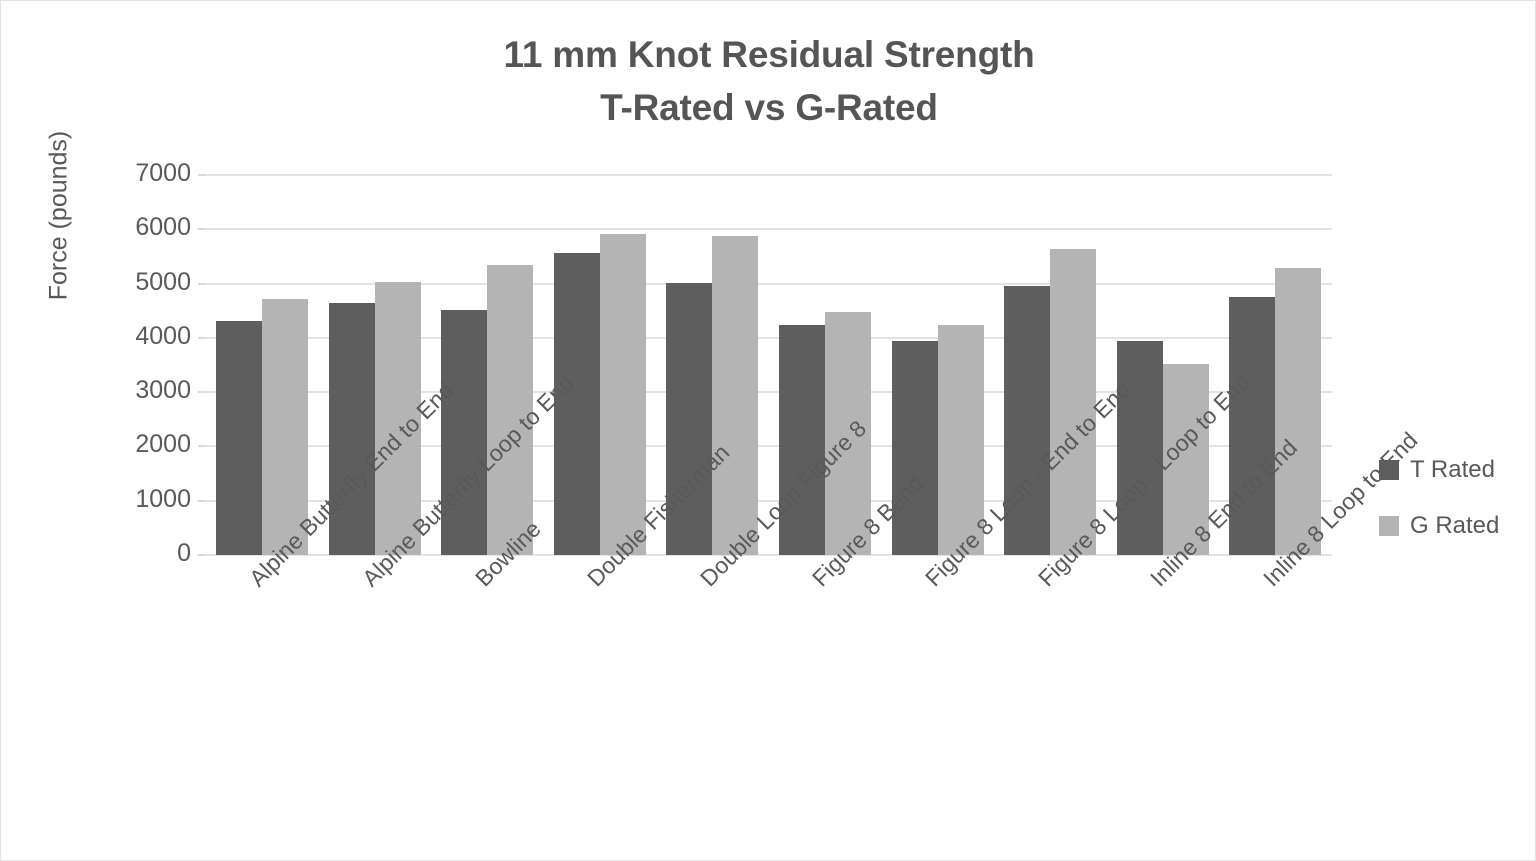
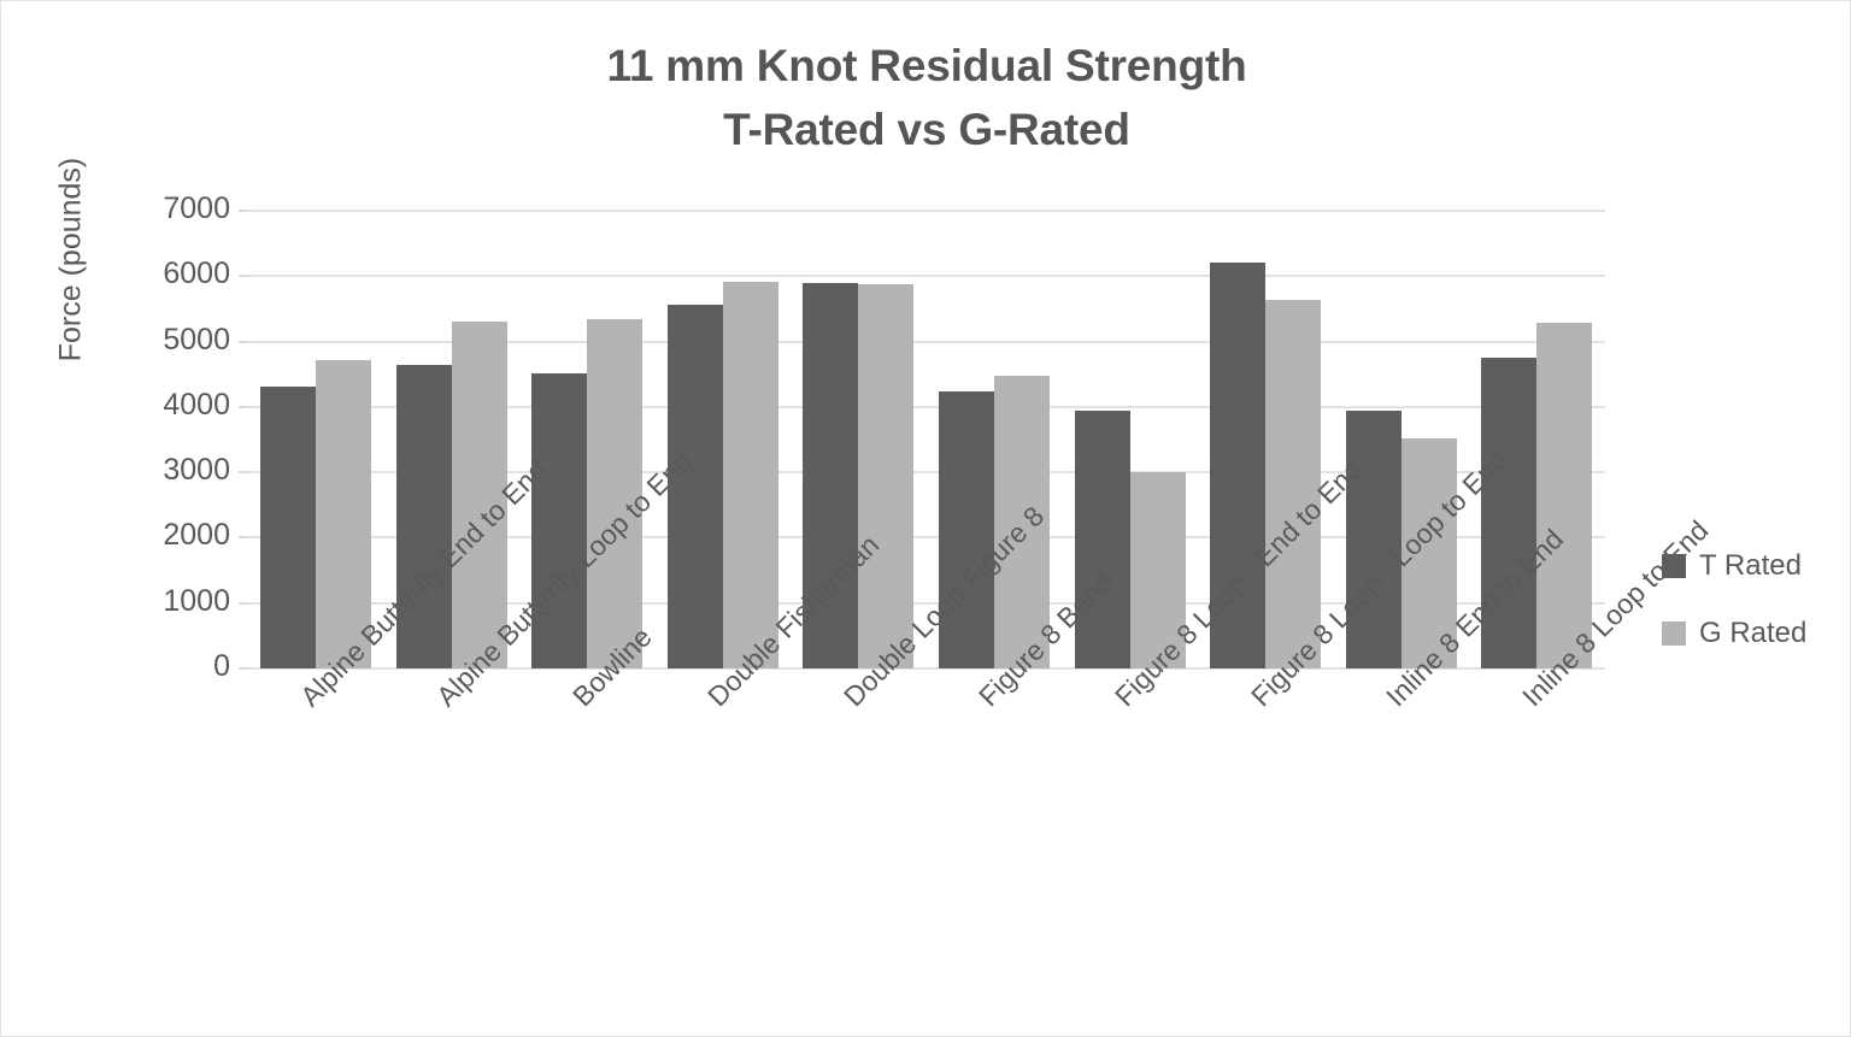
G Rated/Alpine Butterfly Loop to End: 5000 -> 5300
T Rated/Double Loop Figure 8: 5000 -> 5900
G Rated/Figure 8 Loop - End to End: 4200 -> 3000
T Rated/Figure 8 Loop - Loop to End: 5000 -> 6200
